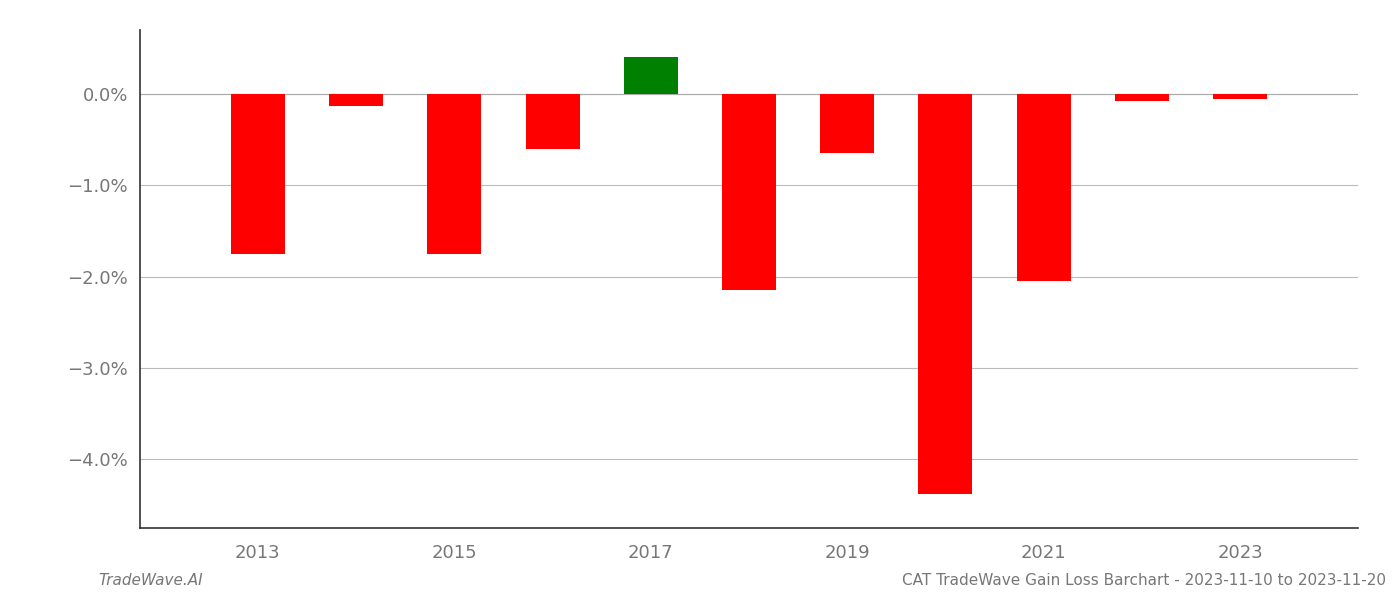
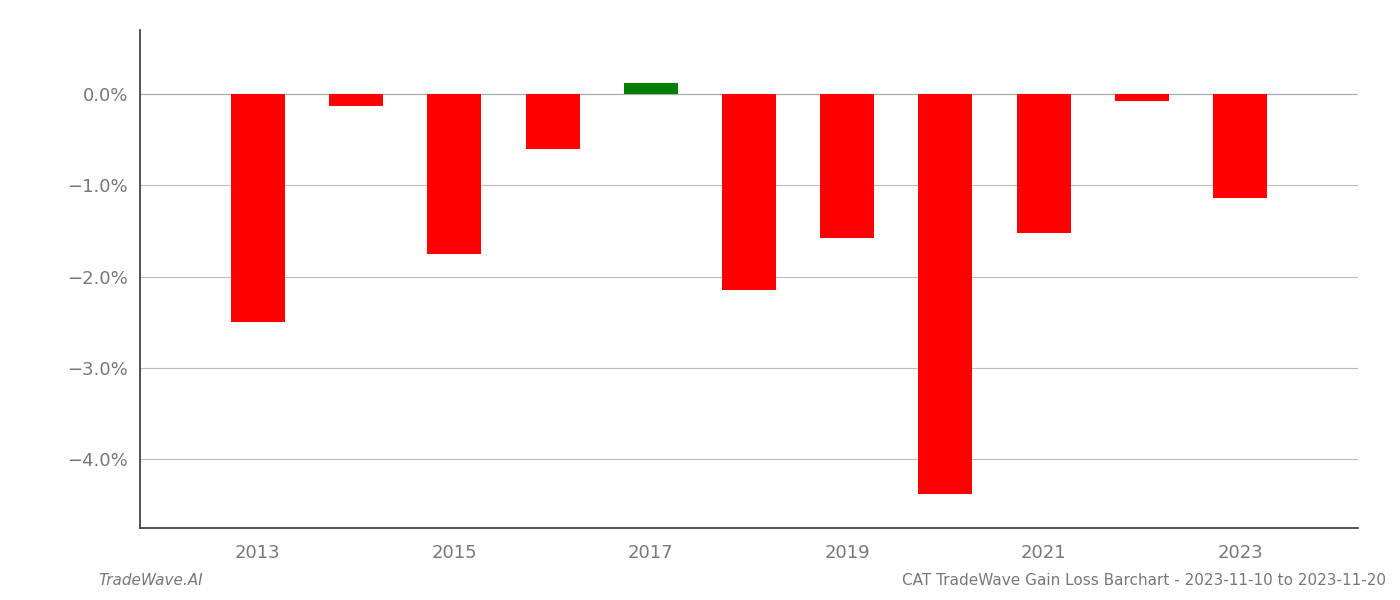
2013: -1.75% -> -2.50%
2017: 0.40% -> 0.12%
2019: -0.65% -> -1.58%
2021: -2.05% -> -1.52%
2023: -0.05% -> -1.14%
